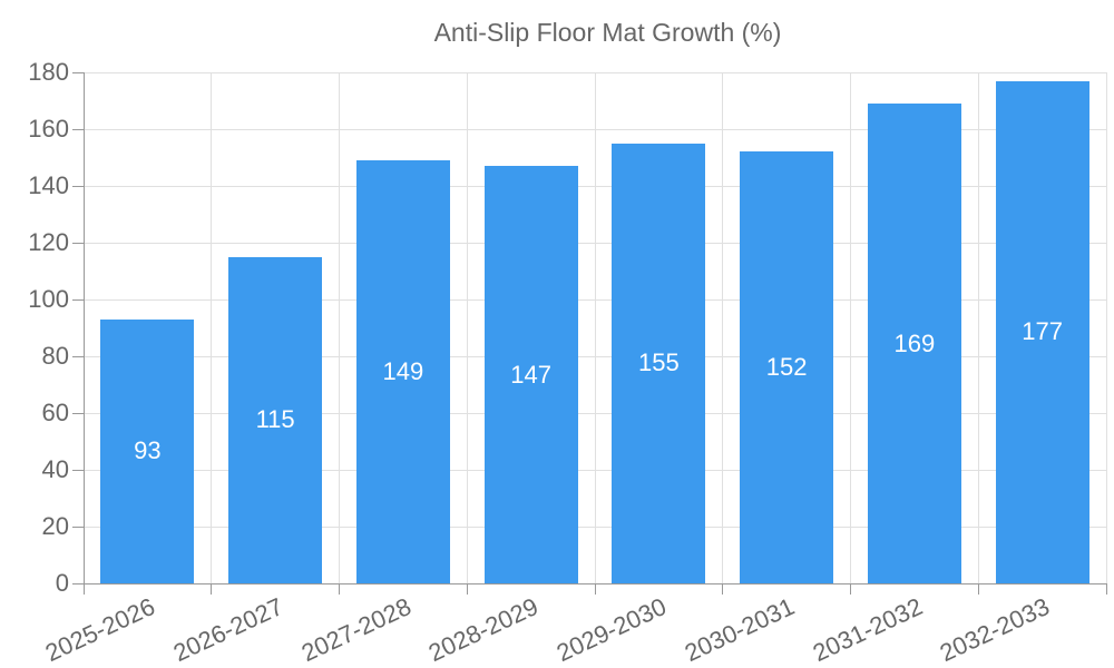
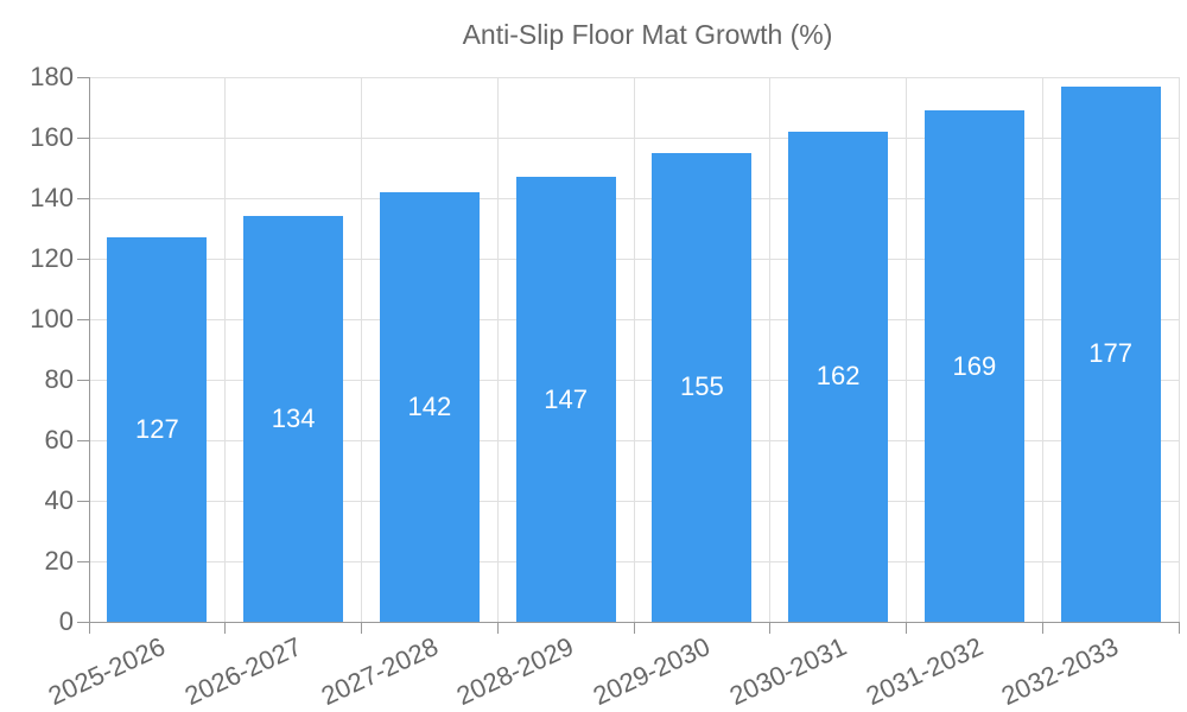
2025-2026: 93 -> 127
2026-2027: 115 -> 134
2027-2028: 149 -> 142
2030-2031: 152 -> 162
